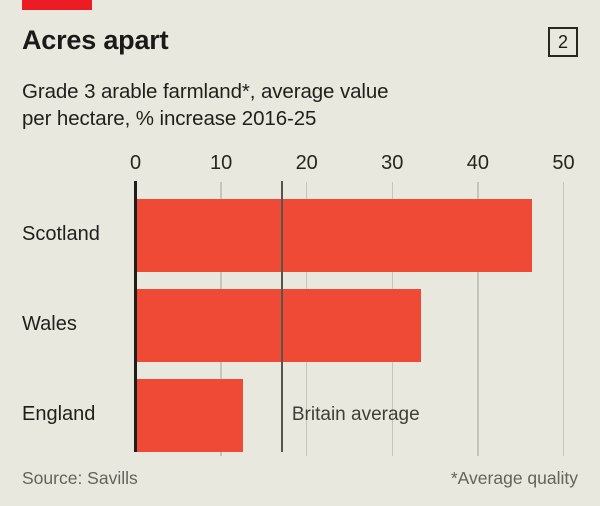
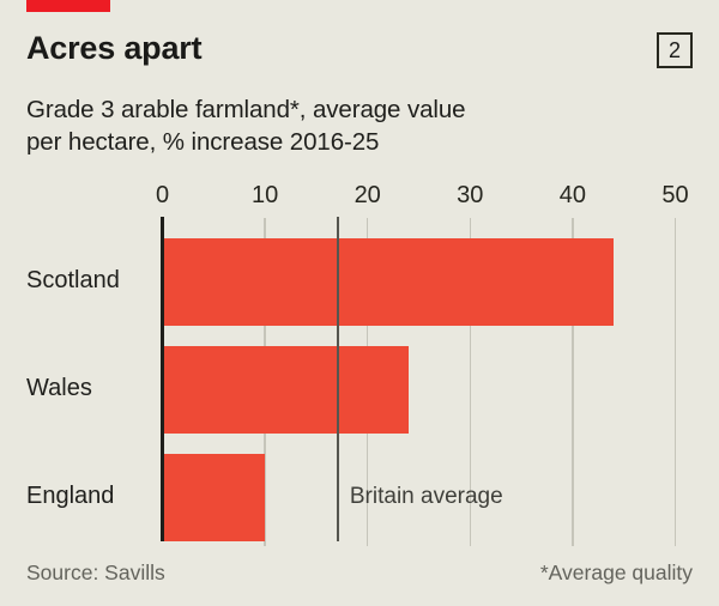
Scotland: 46 -> 44
Wales: 33 -> 24
England: 12 -> 10
